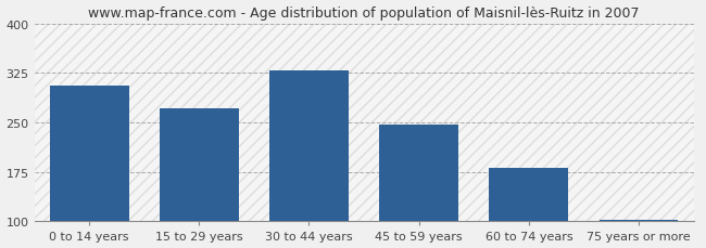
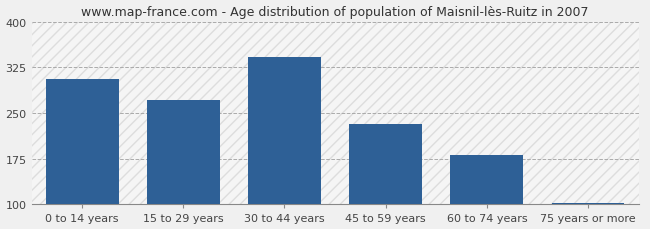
30 to 44 years: 328 -> 342
45 to 59 years: 247 -> 232
